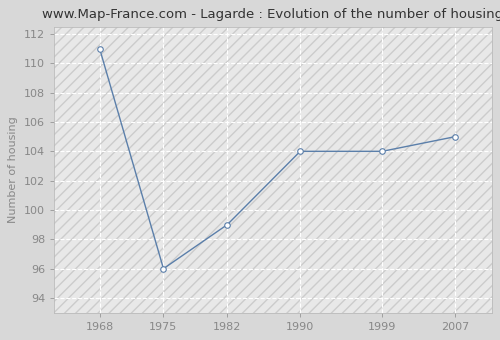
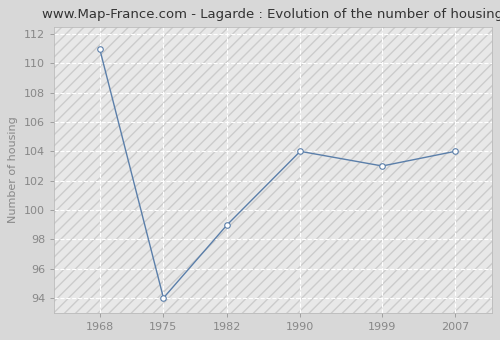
1975: 96 -> 94
1999: 104 -> 103
2007: 105 -> 104
